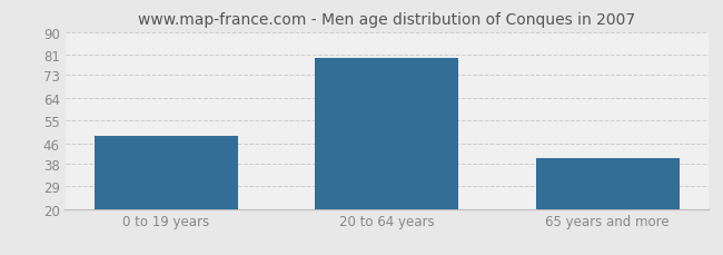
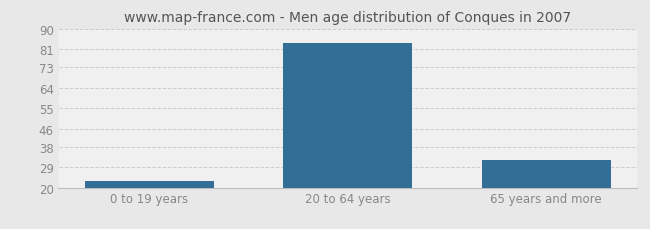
0 to 19 years: 49 -> 23
20 to 64 years: 80 -> 84
65 years and more: 40 -> 32
